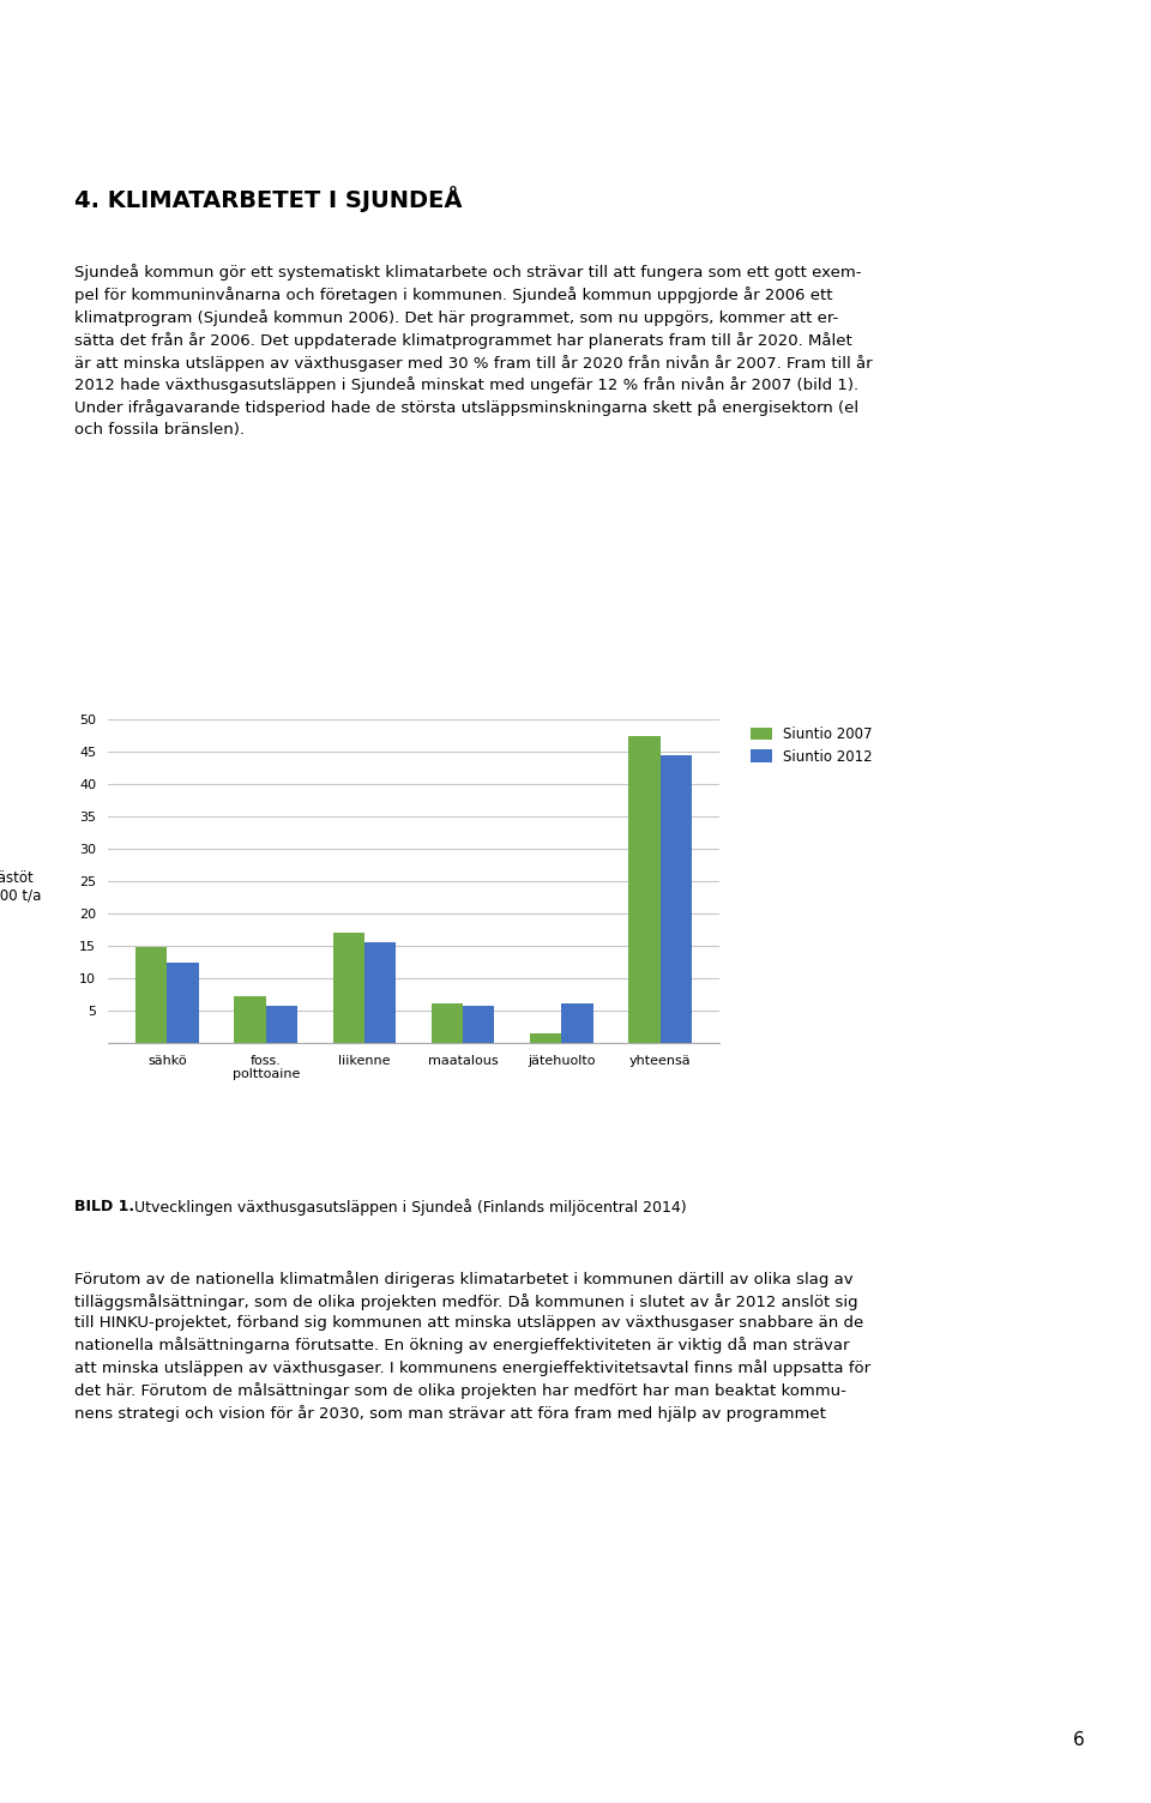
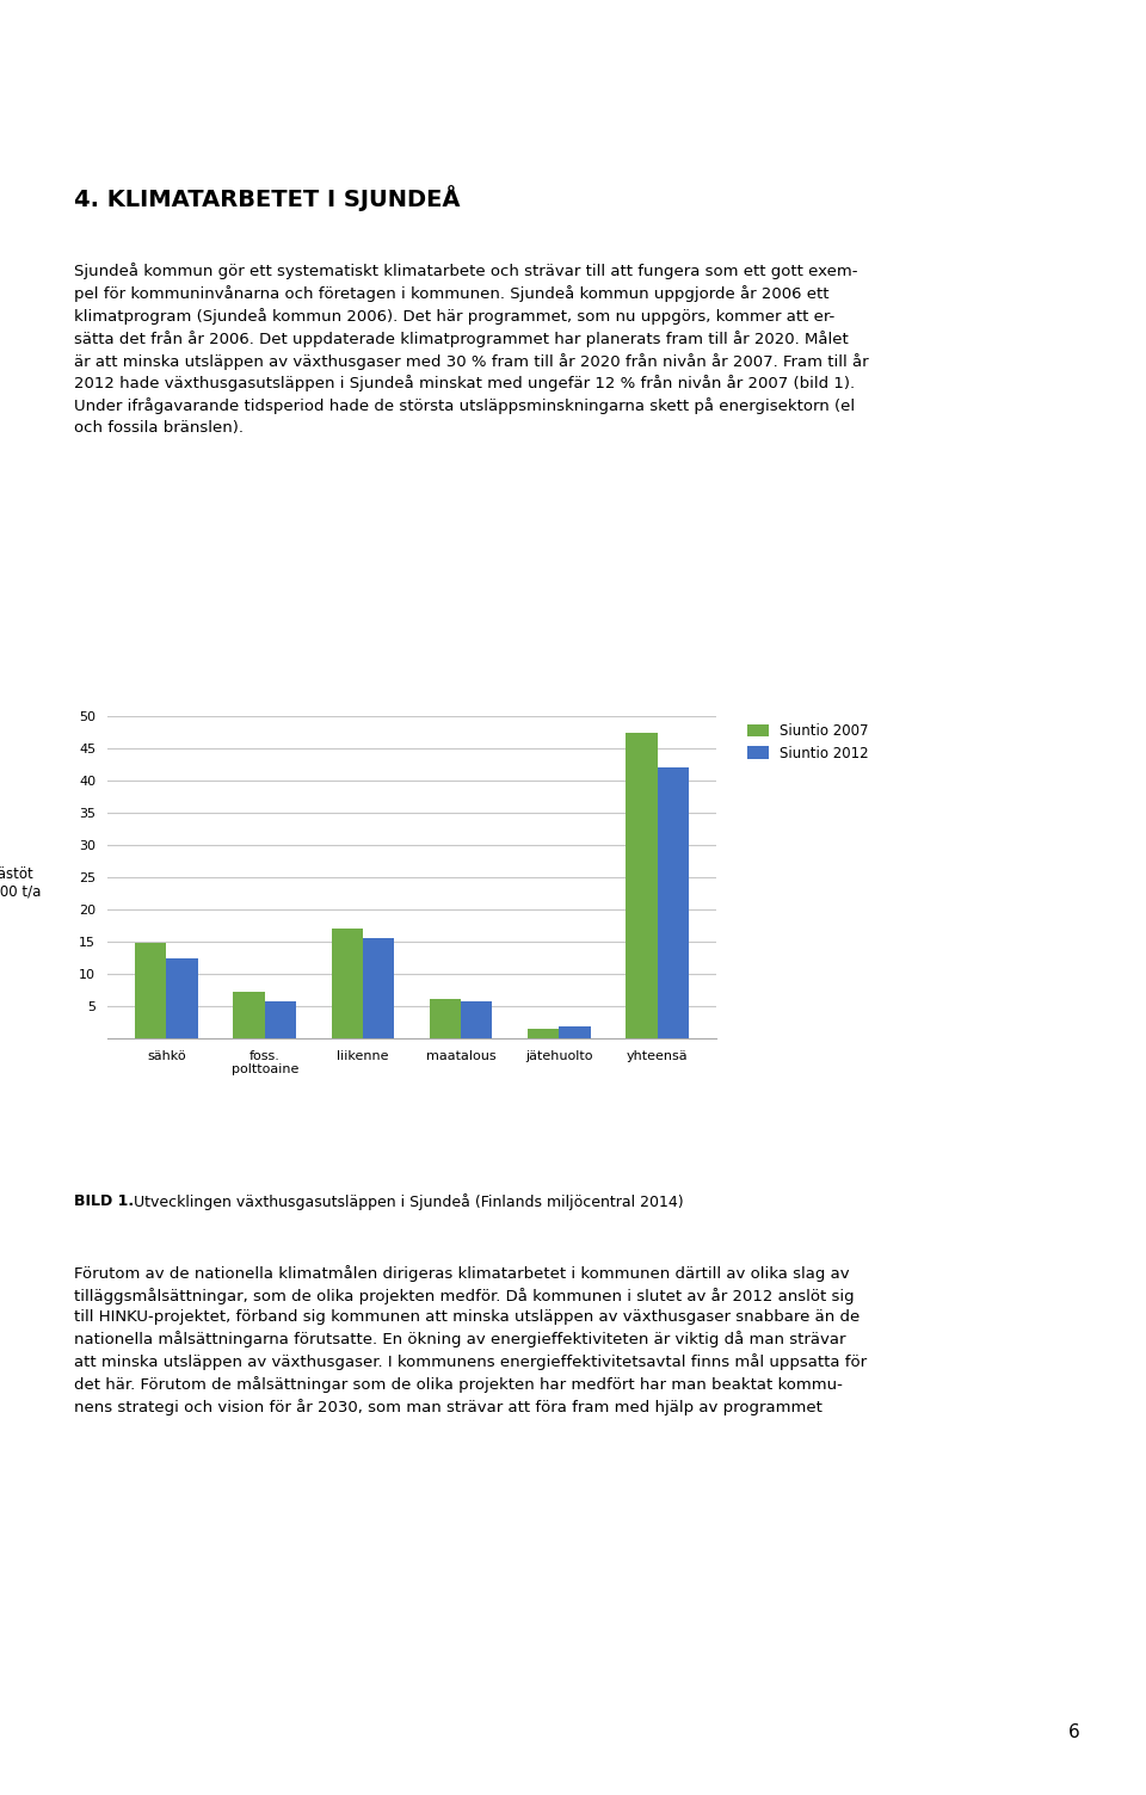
Siuntio 2012/jätehuolto: 6.2 -> 1.8
Siuntio 2012/yhteensä: 44.4 -> 42.0
